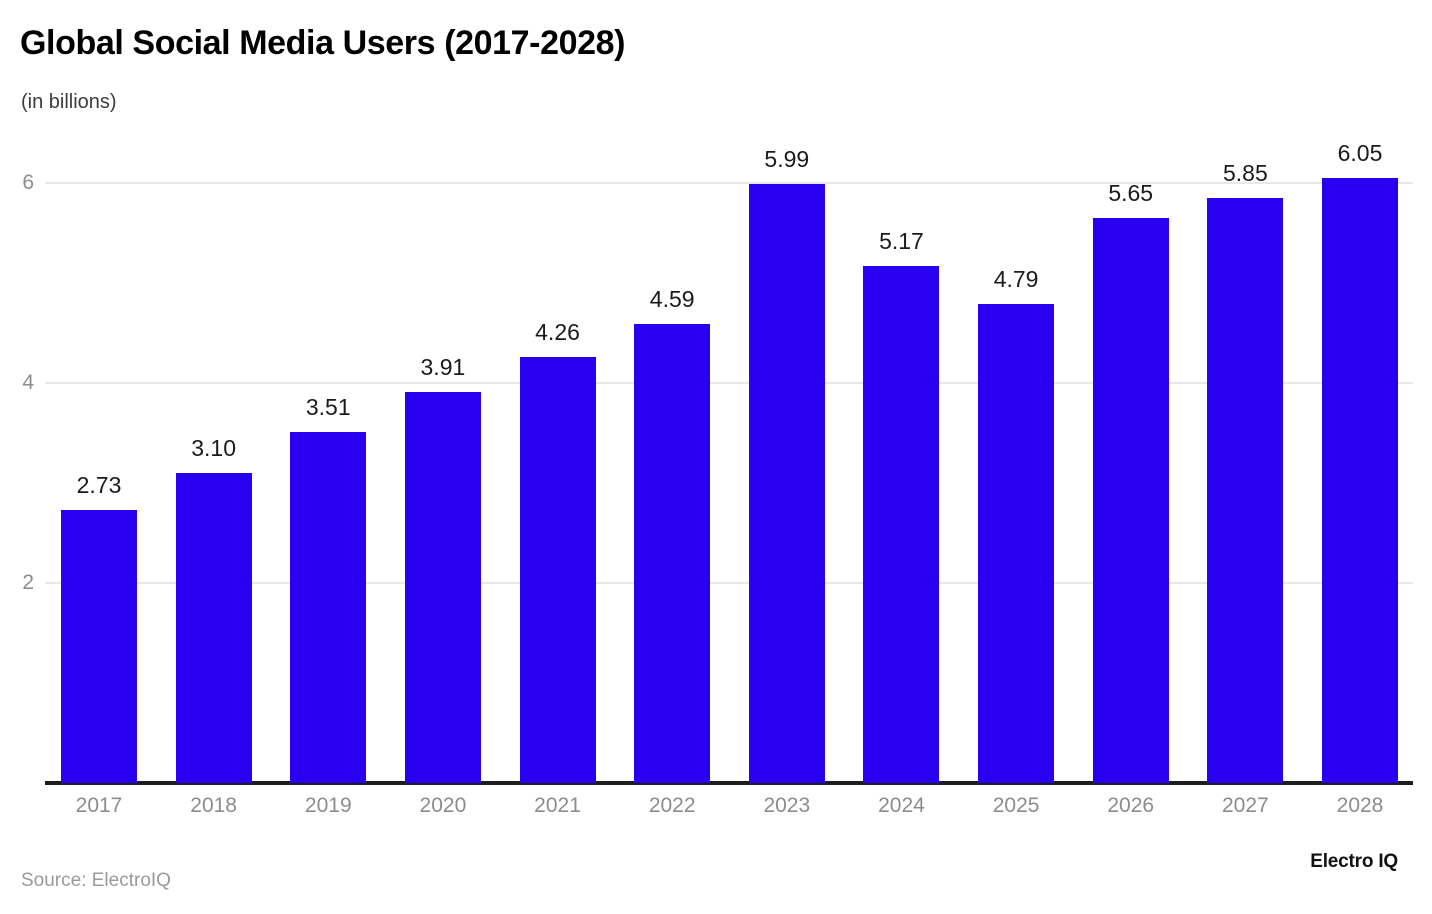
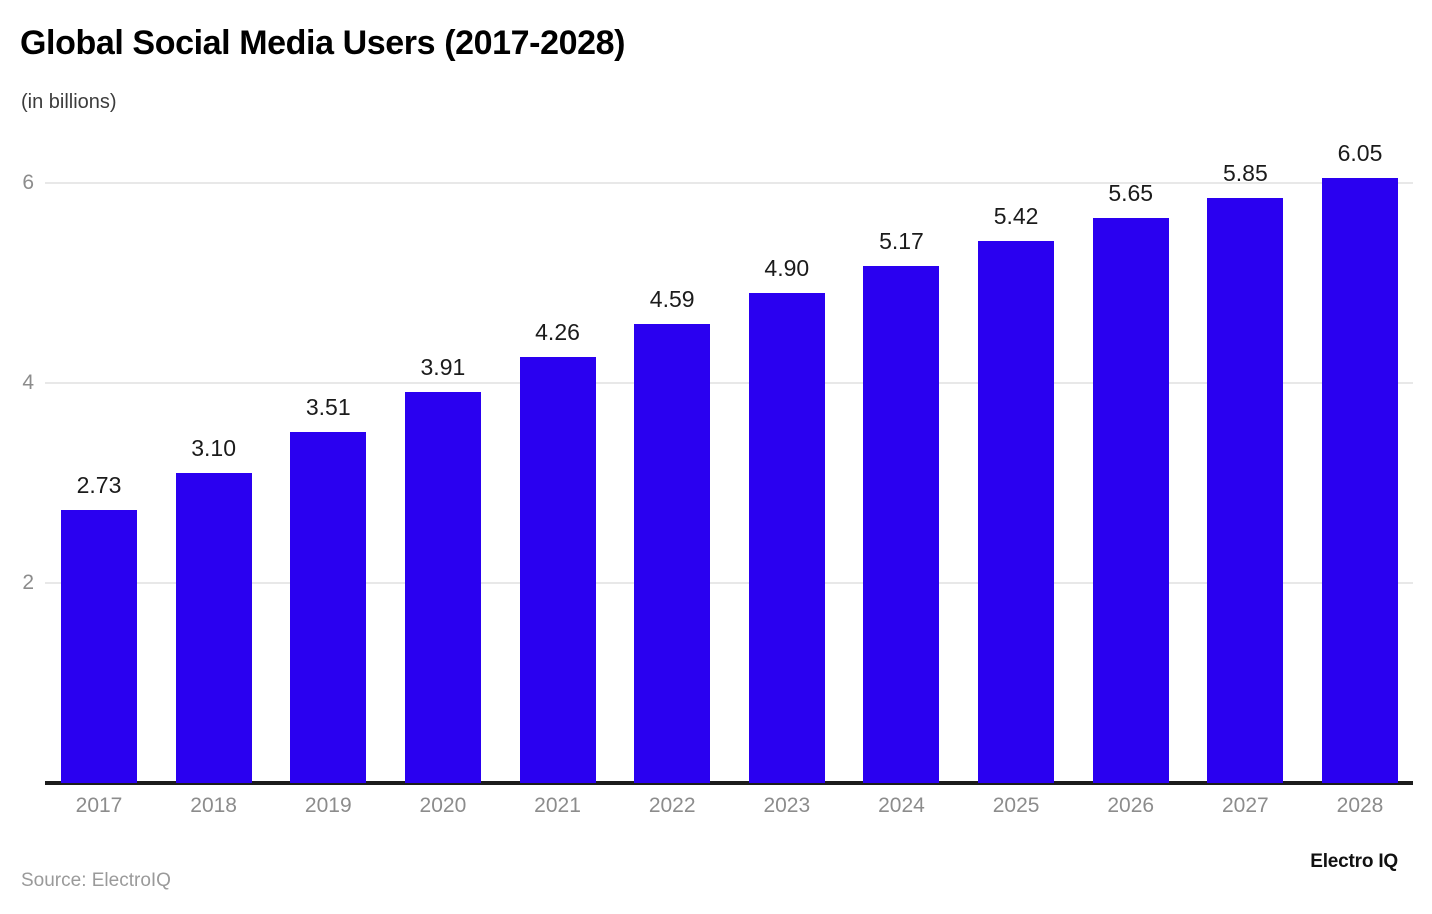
2023: 5.99 -> 4.90
2025: 4.79 -> 5.42
